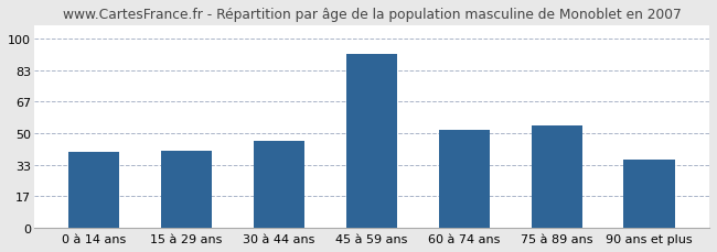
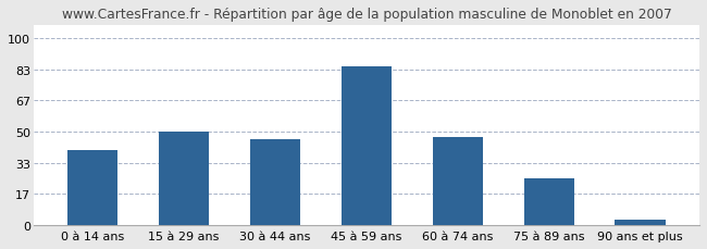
15 à 29 ans: 41 -> 50
45 à 59 ans: 92 -> 85
60 à 74 ans: 52 -> 47
75 à 89 ans: 54 -> 25
90 ans et plus: 36 -> 3
